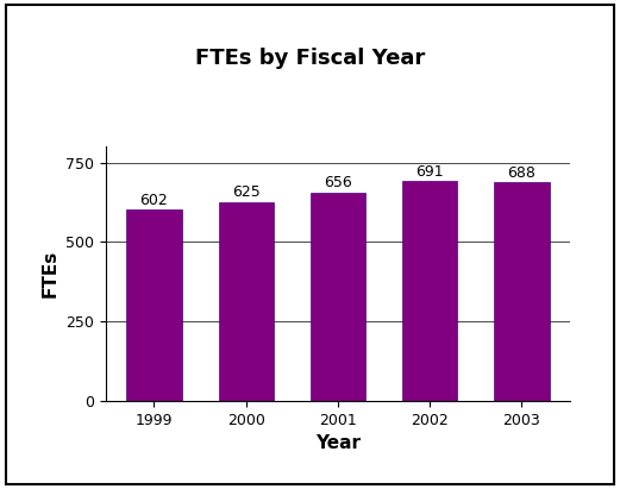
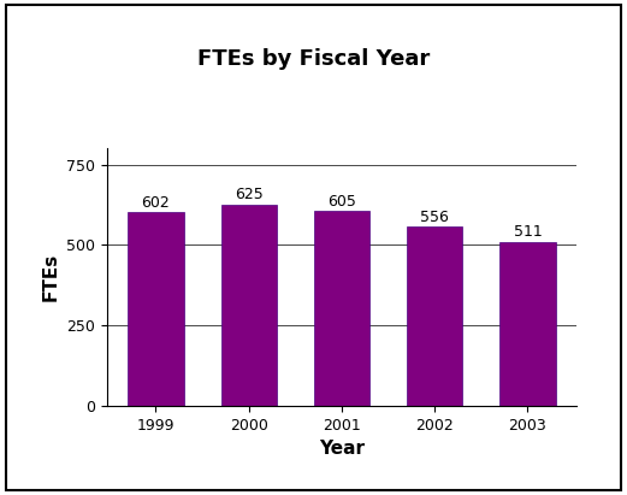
2001: 656 -> 605
2002: 691 -> 556
2003: 688 -> 511
